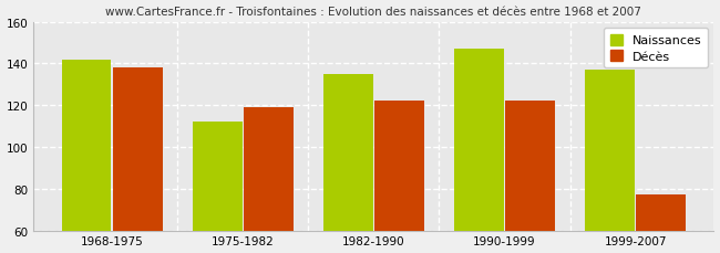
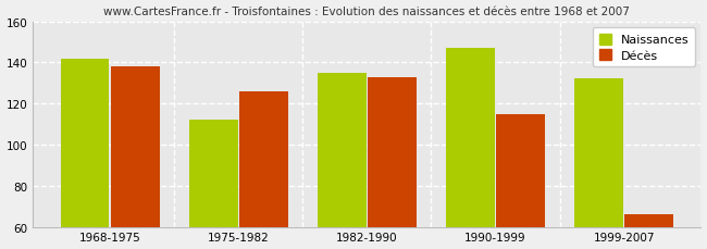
Décès/1975-1982: 119 -> 126
Décès/1982-1990: 122 -> 133
Décès/1990-1999: 122 -> 115
Naissances/1999-2007: 137 -> 132
Décès/1999-2007: 77 -> 66
